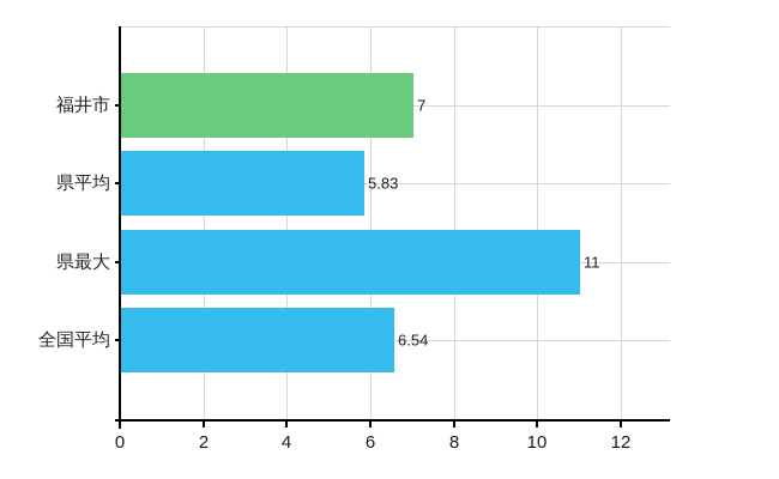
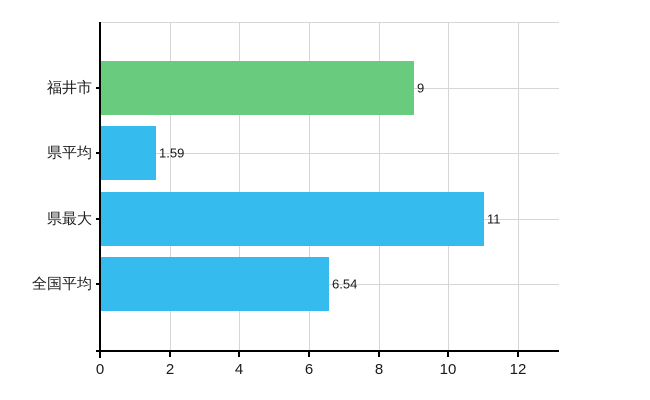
福井市: 7 -> 9
県平均: 5.83 -> 1.59
